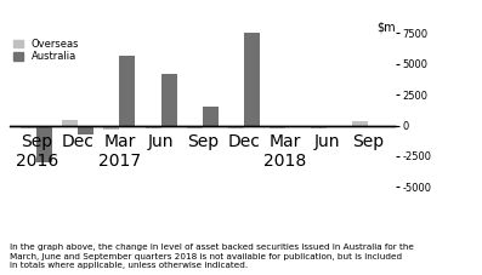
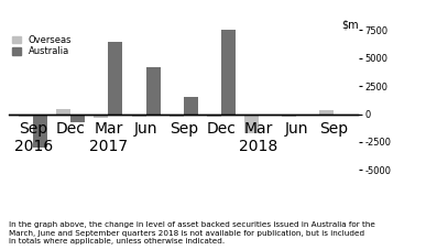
Australia/Mar 2017: 5700 -> 6400
Overseas/Mar 2018: -200 -> -1700
